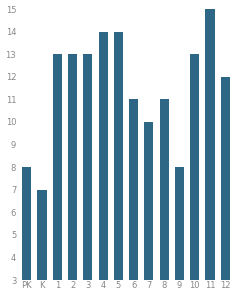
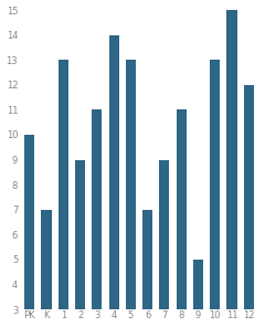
PK: 8 -> 10
2: 13 -> 9
3: 13 -> 11
5: 14 -> 13
6: 11 -> 7
7: 10 -> 9
9: 8 -> 5
